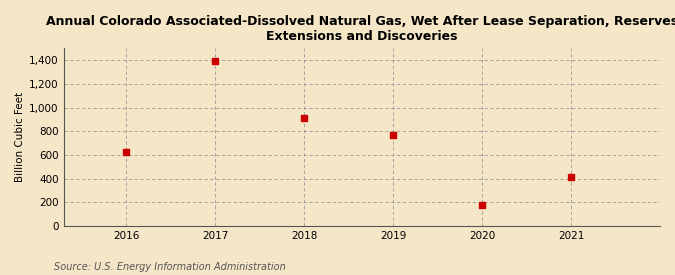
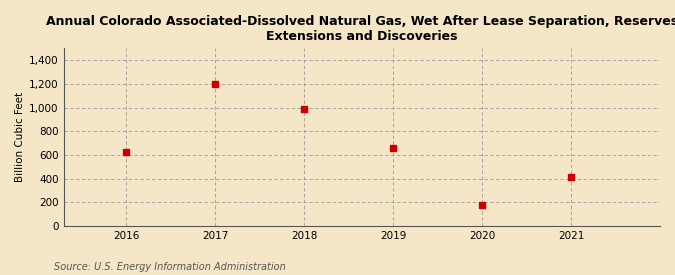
2017: 1,390 -> 1,200
2018: 910 -> 990
2019: 770 -> 660
